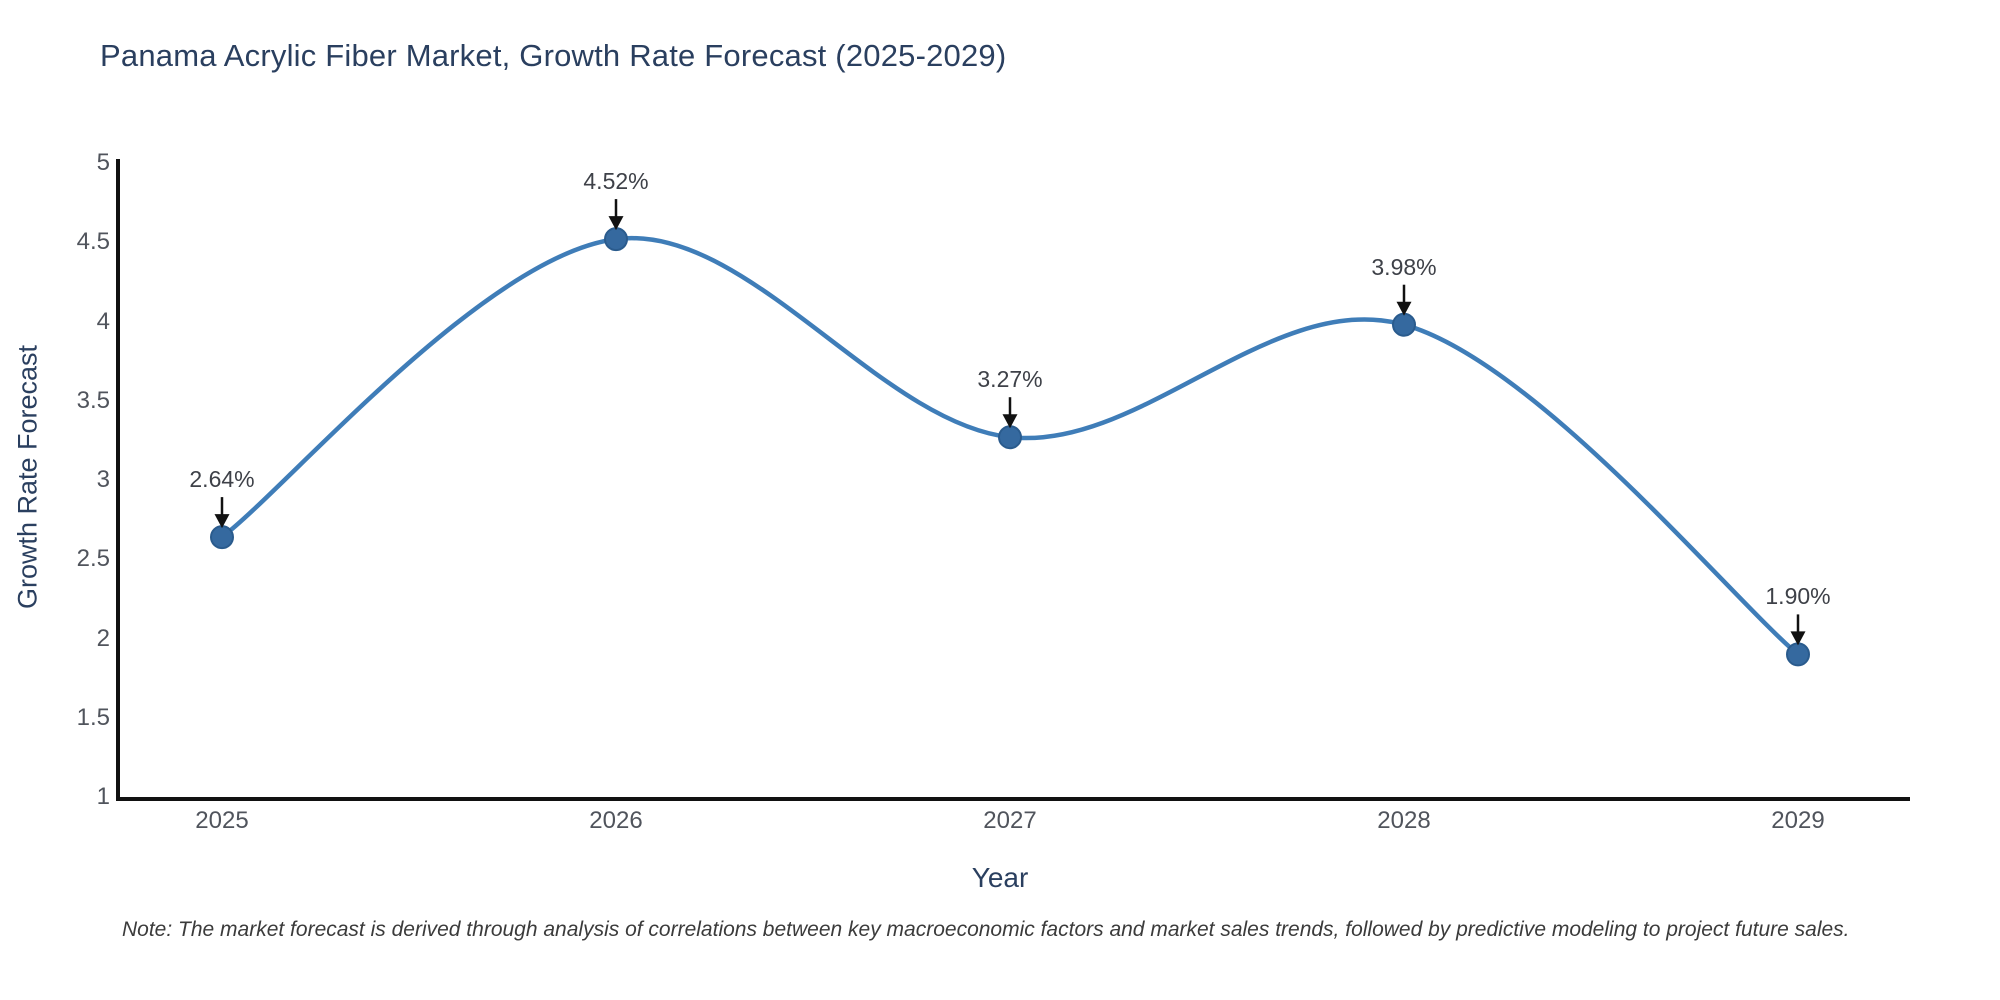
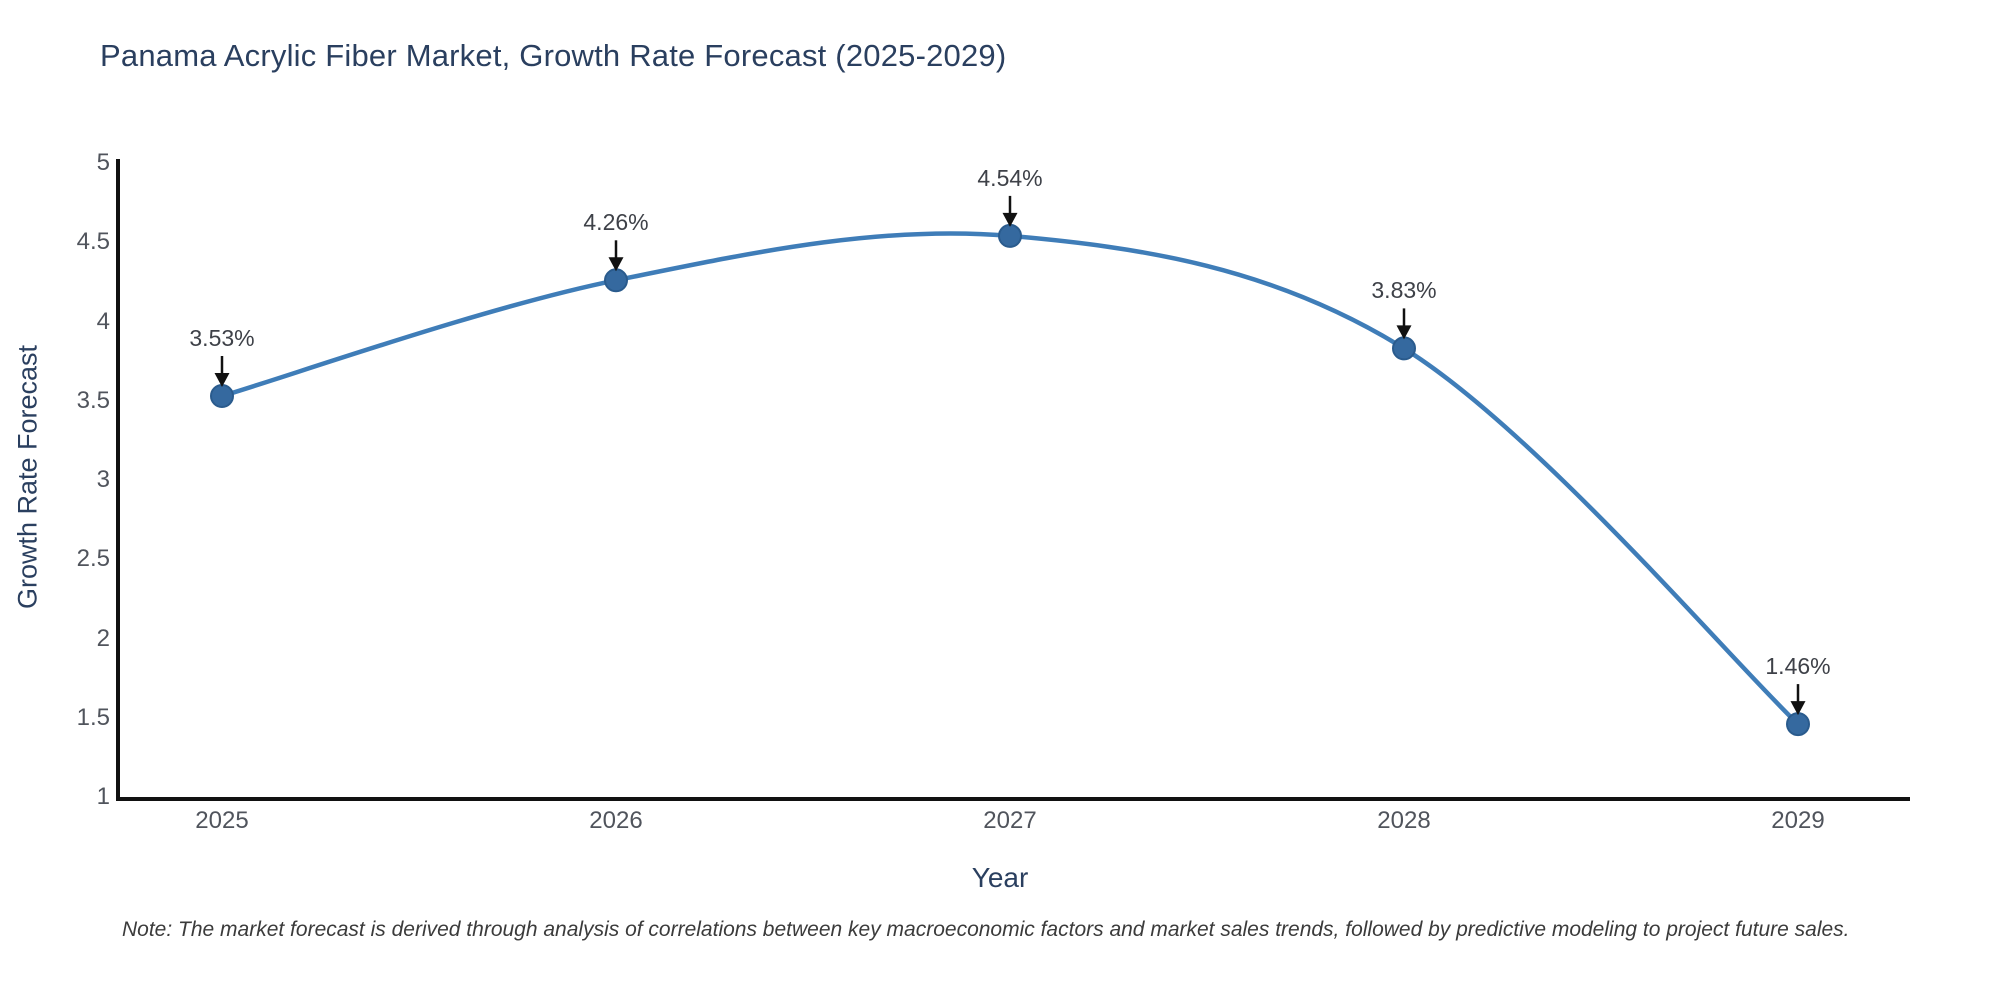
2025: 2.64% -> 3.53%
2026: 4.52% -> 4.26%
2027: 3.27% -> 4.54%
2028: 3.98% -> 3.83%
2029: 1.90% -> 1.46%
